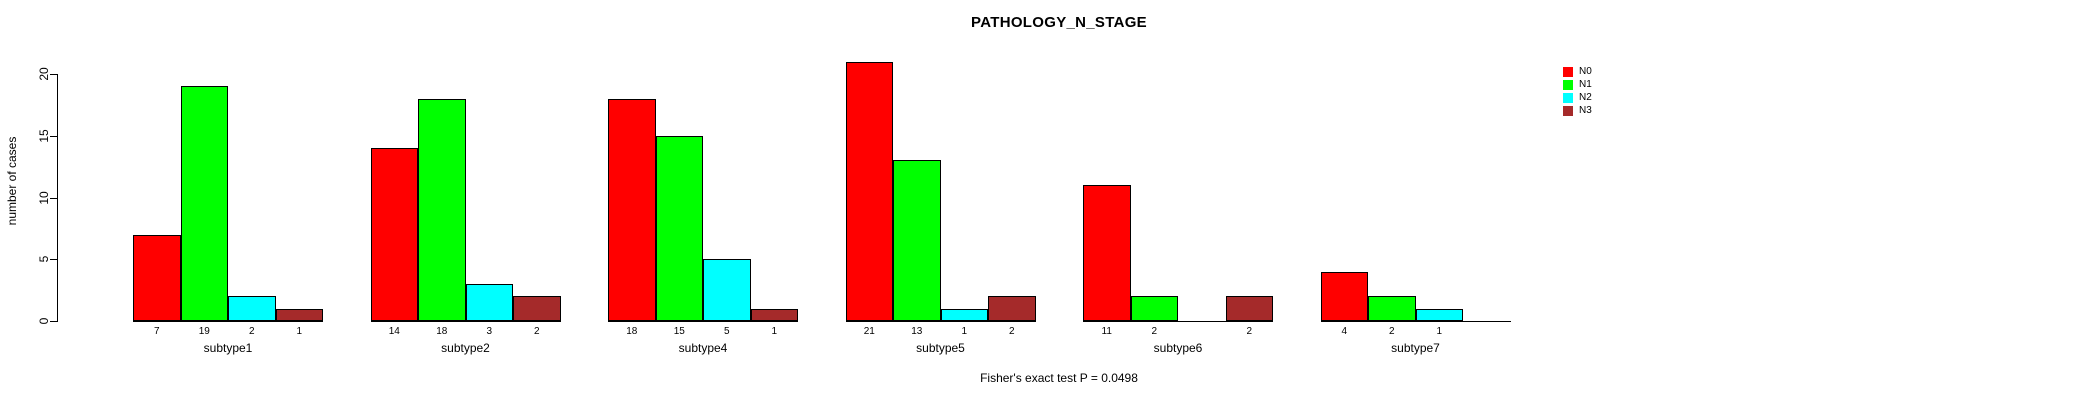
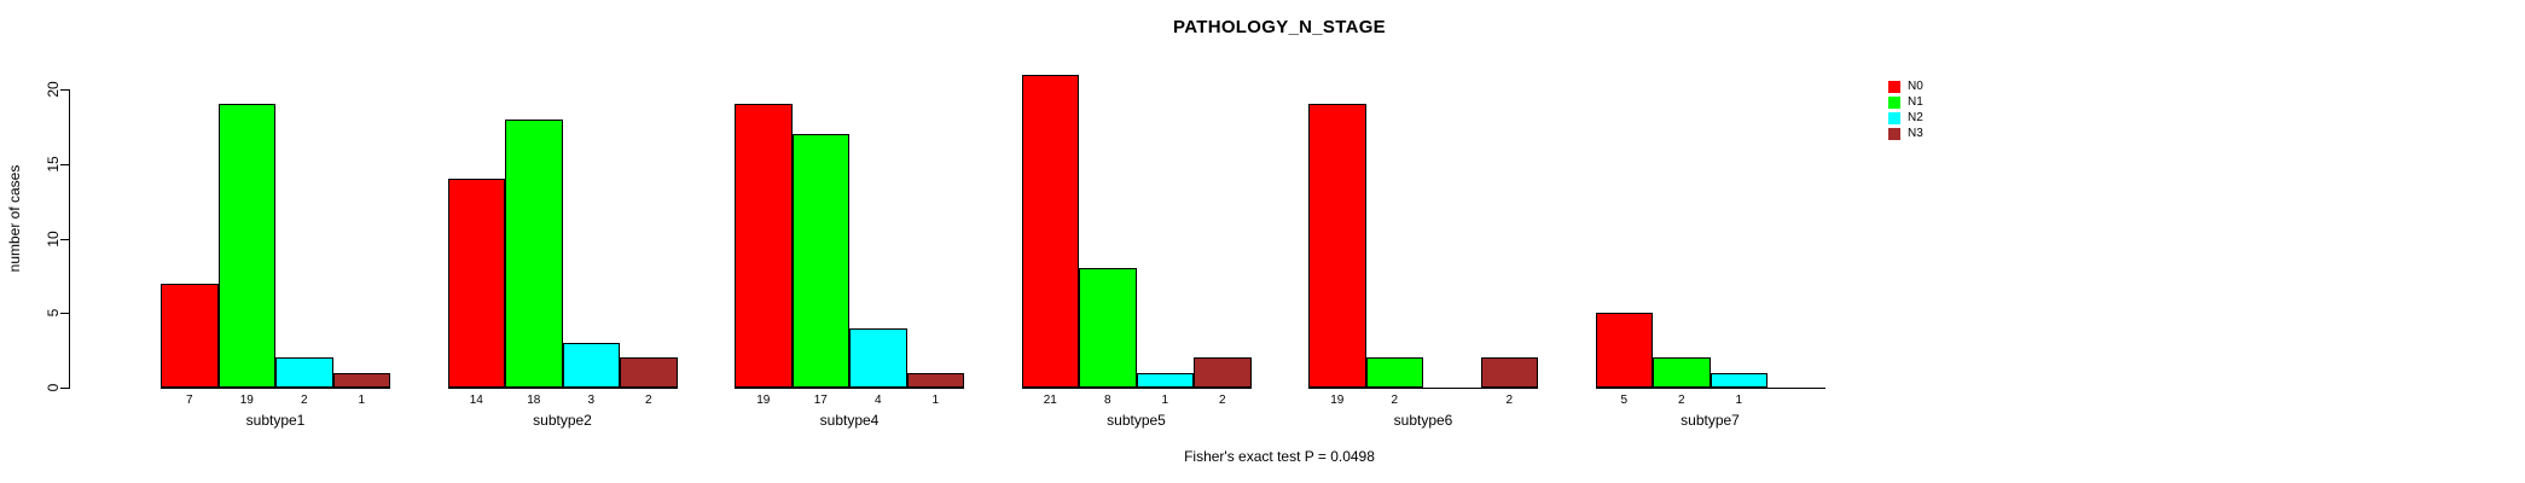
N0/subtype4: 18 -> 19
N1/subtype4: 15 -> 17
N2/subtype4: 5 -> 4
N1/subtype5: 13 -> 8
N0/subtype6: 11 -> 19
N0/subtype7: 4 -> 5
